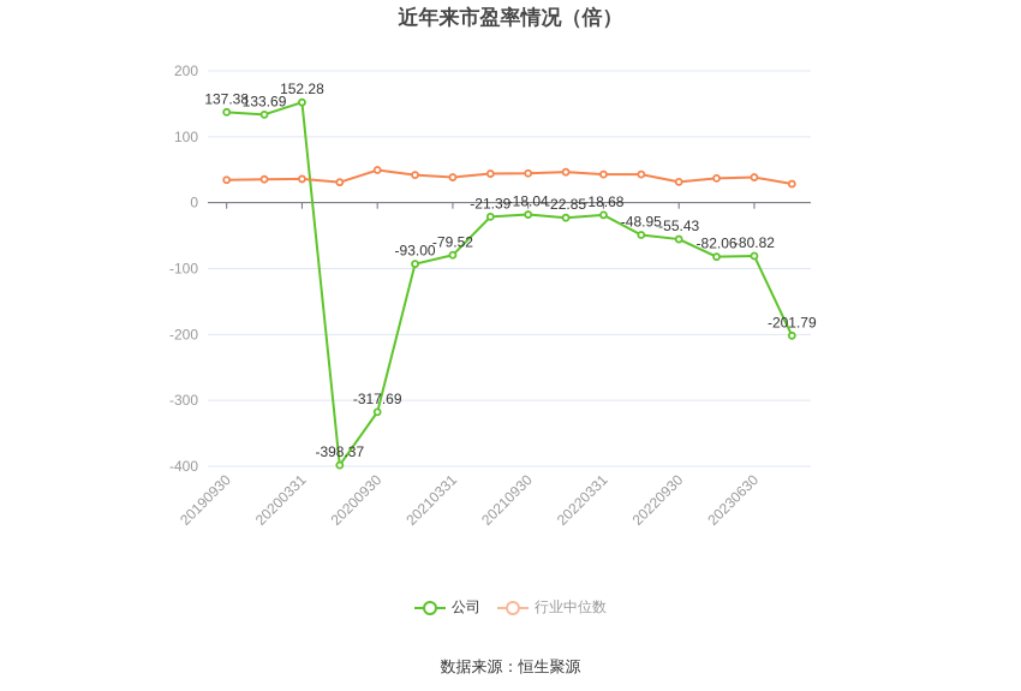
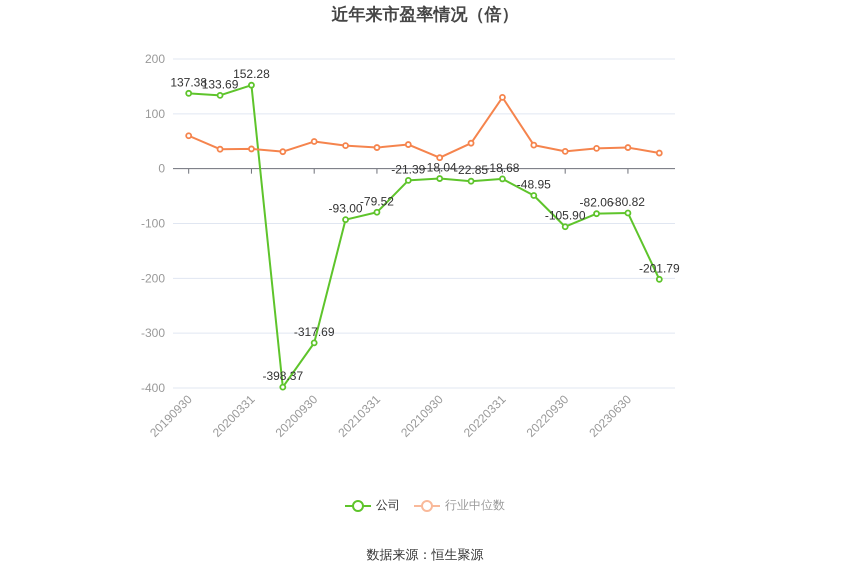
行业中位数/20190930: 30 -> 60
行业中位数/20210930: 40 -> 20
行业中位数/20220331: 40 -> 130
公司/20220930: -55.43 -> -105.90
